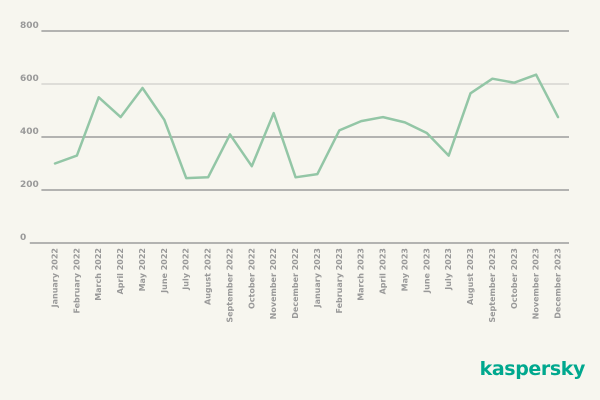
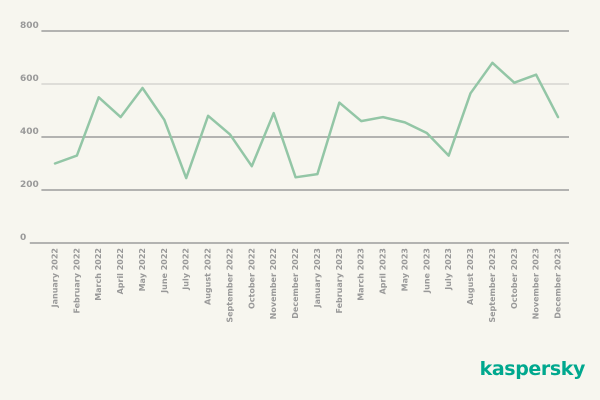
August 2022: 250 -> 480
February 2023: 420 -> 530
September 2023: 620 -> 680
